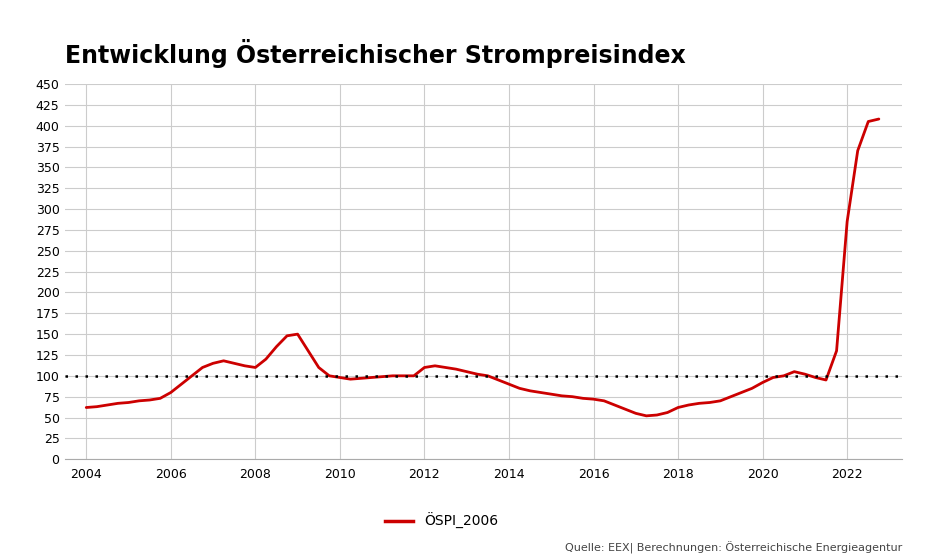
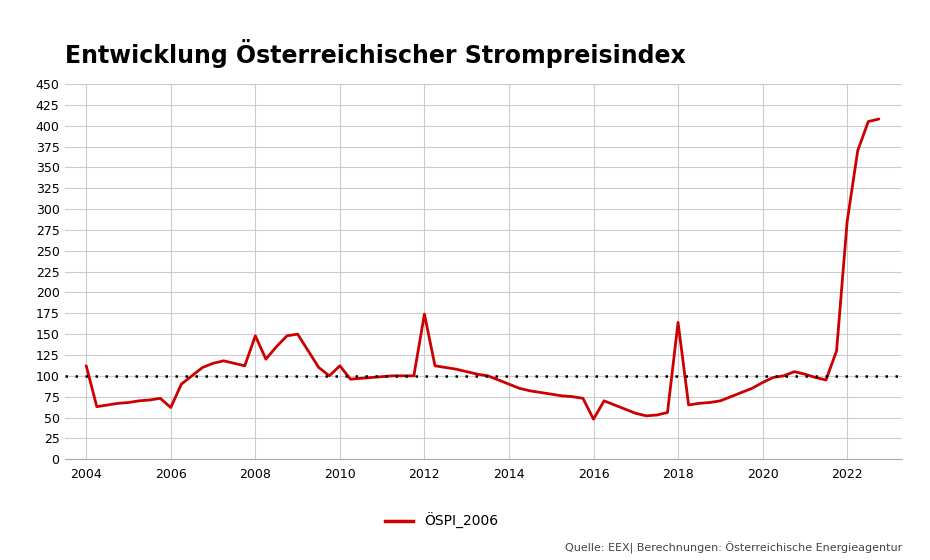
2004: 62 -> 112
2006: 80 -> 62
2008: 110 -> 148
2010: 98 -> 112
2012: 110 -> 174
2016: 72 -> 48
2018: 62 -> 164
